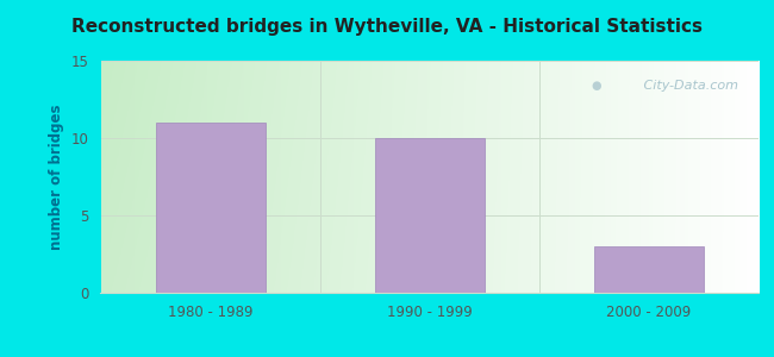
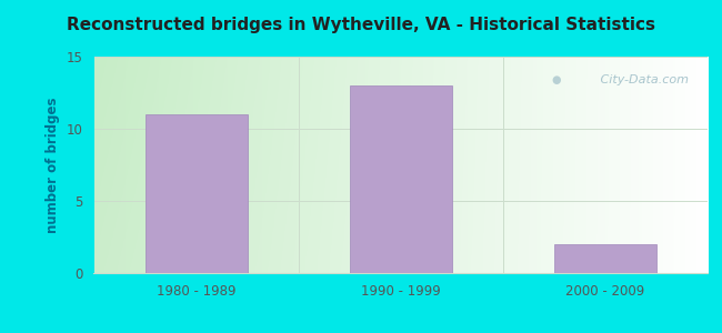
1990 - 1999: 10 -> 13
2000 - 2009: 3 -> 2
